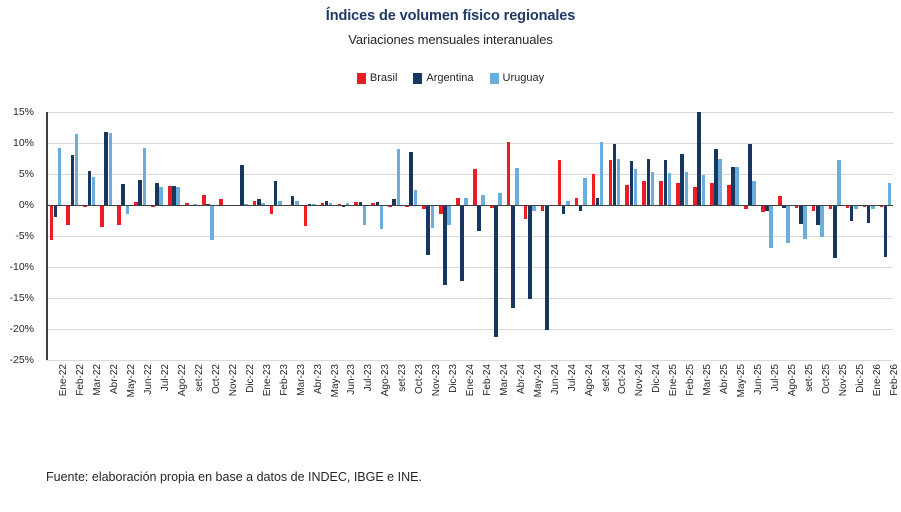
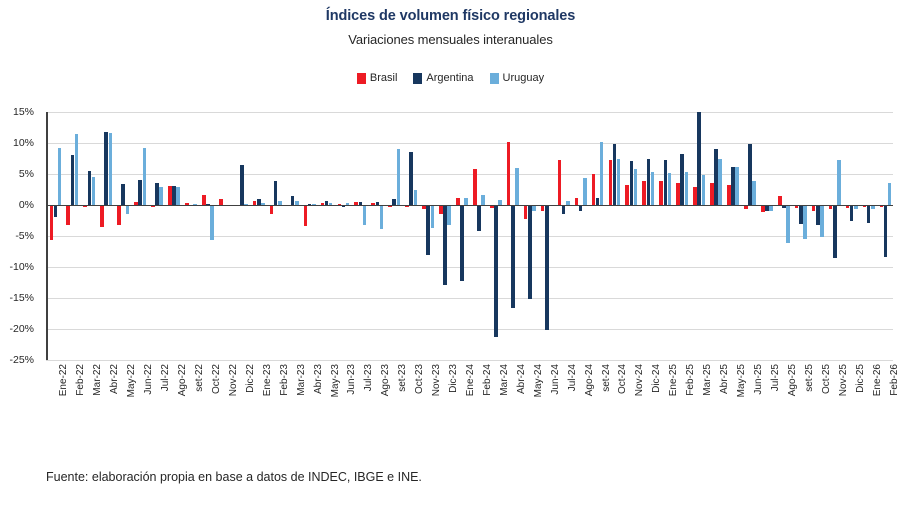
Uruguay/Mar-24: 2% -> 1%
Uruguay/Jul-25: -7% -> -1%
